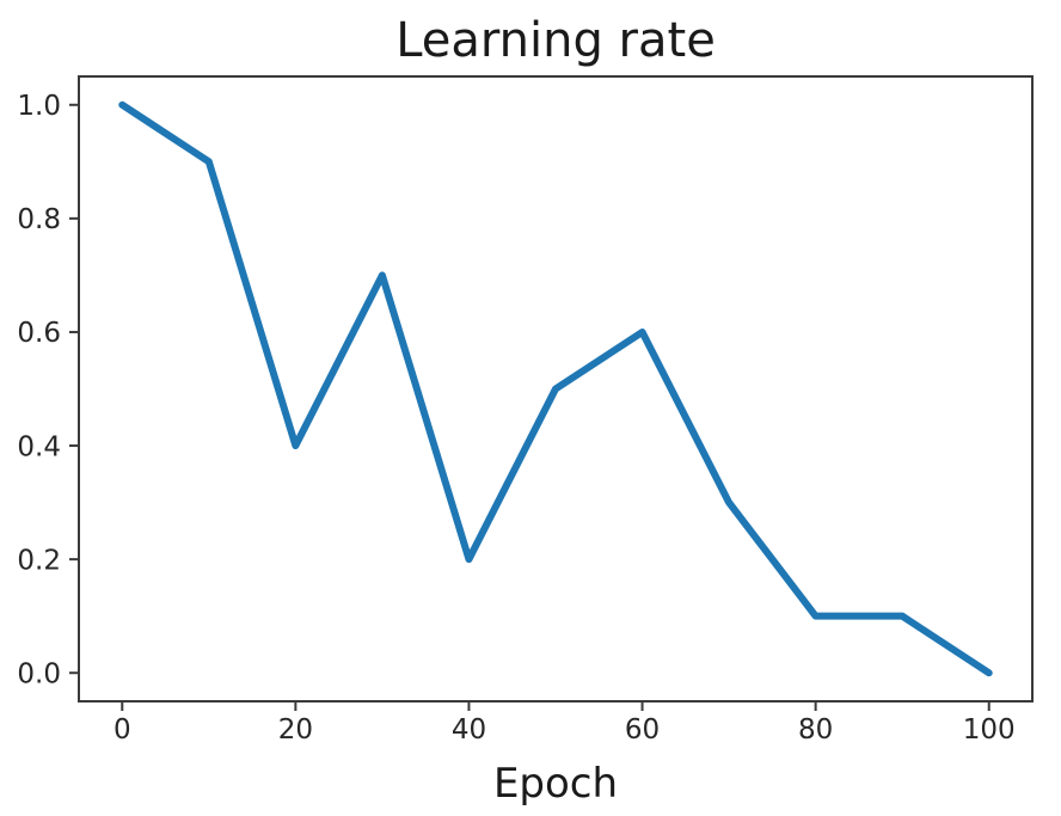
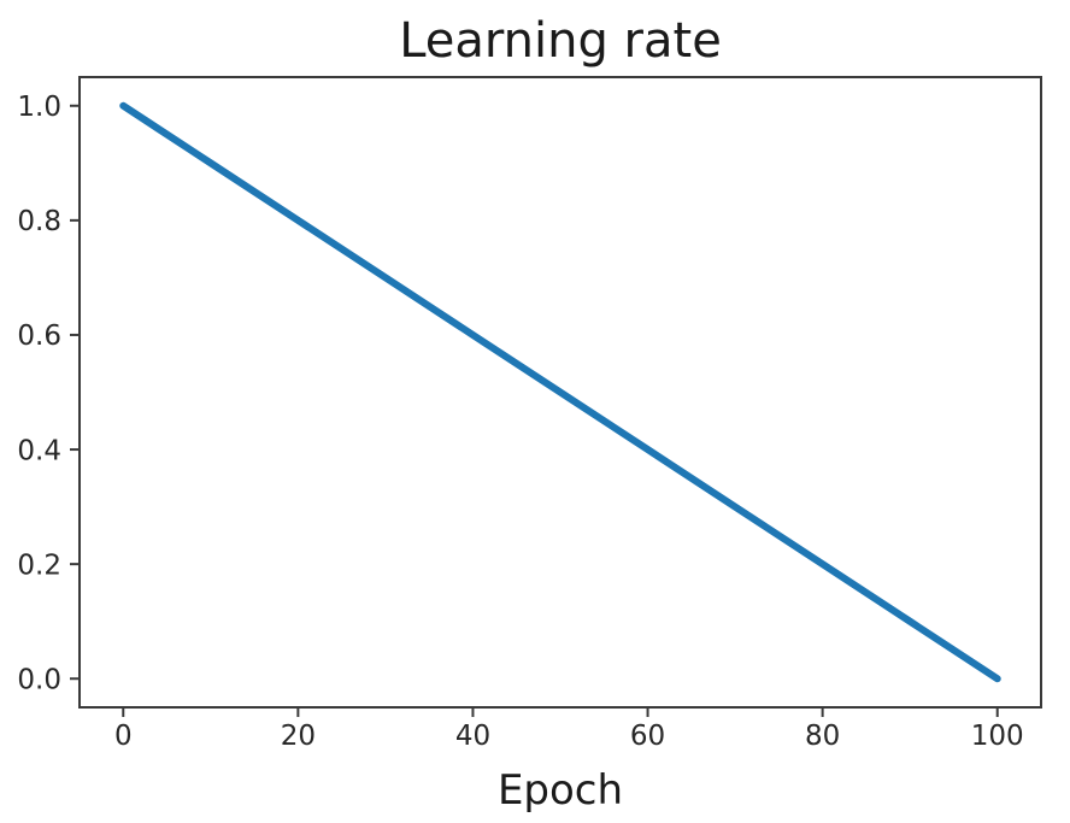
20: 0.4 -> 0.8
40: 0.2 -> 0.6
60: 0.6 -> 0.4
80: 0.1 -> 0.2
